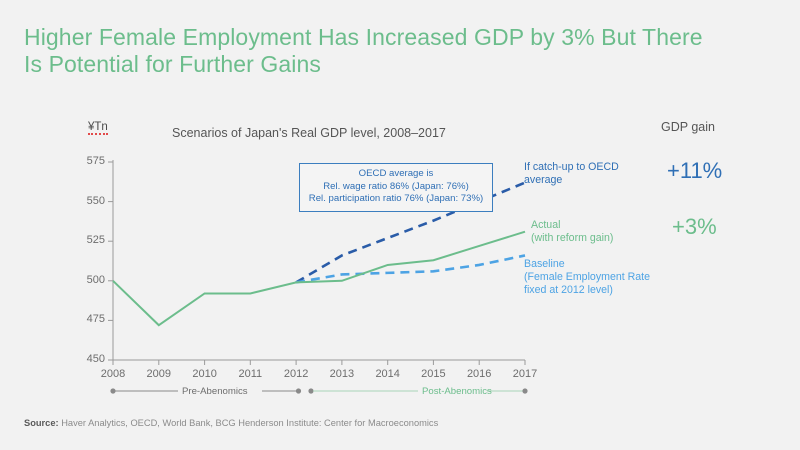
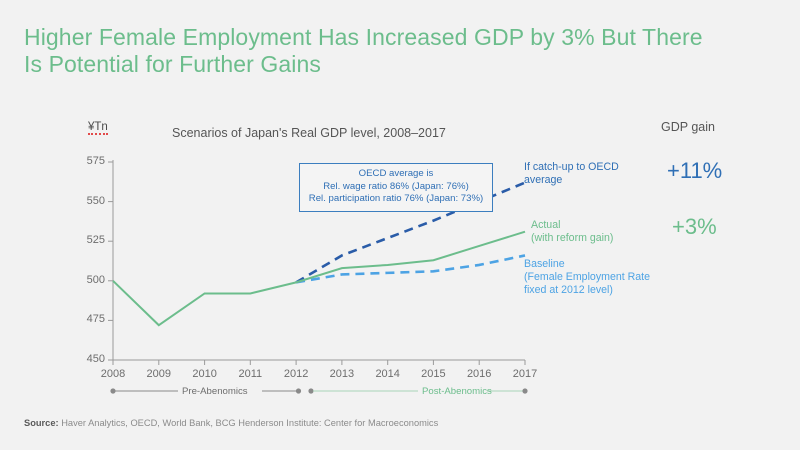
Actual (with reform gain)/2013: 500 -> 508
